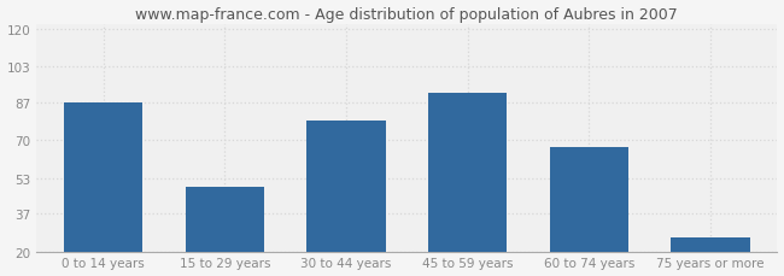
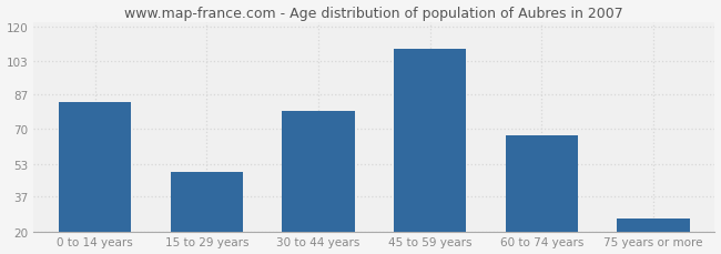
0 to 14 years: 87 -> 83
45 to 59 years: 91 -> 109
